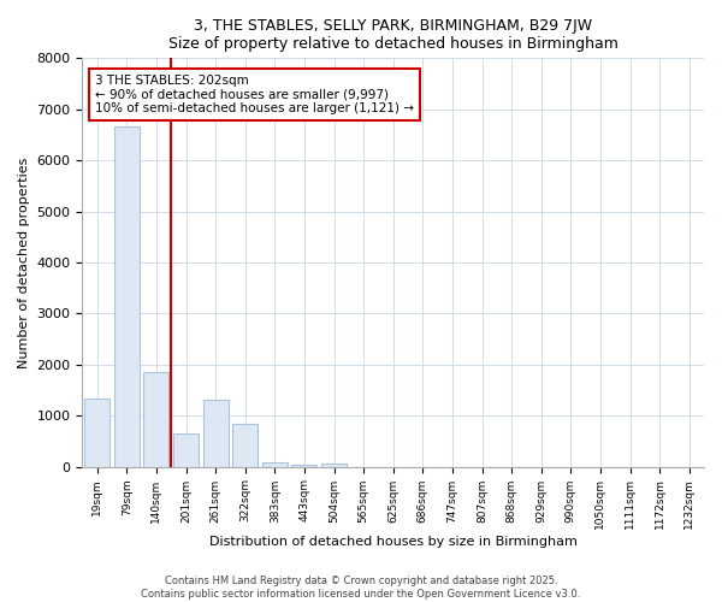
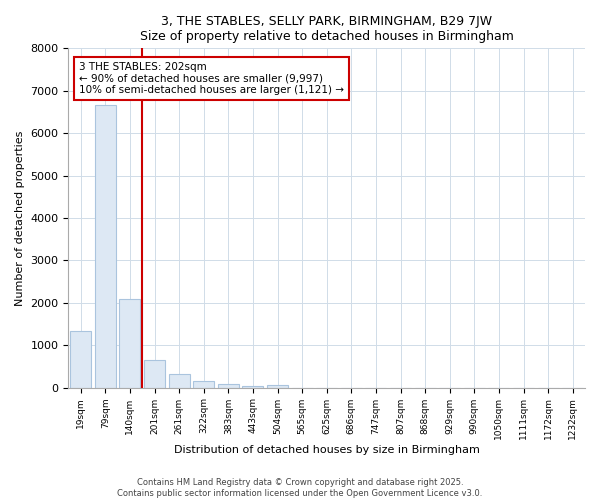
140sqm: 1850 -> 2100
261sqm: 1300 -> 310
322sqm: 850 -> 150
